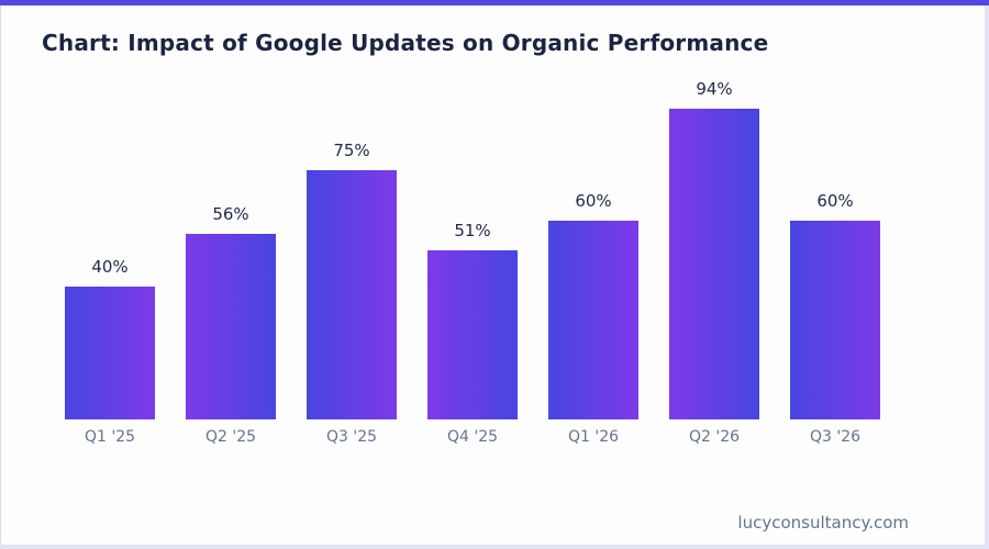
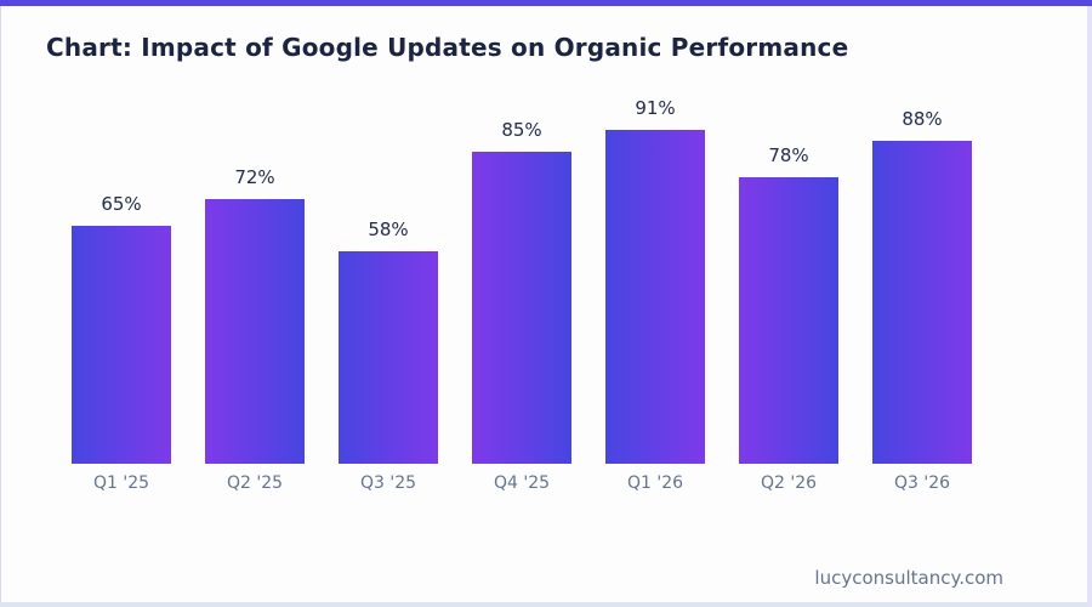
Q1 '25: 40% -> 65%
Q2 '25: 56% -> 72%
Q3 '25: 75% -> 58%
Q4 '25: 51% -> 85%
Q1 '26: 60% -> 91%
Q2 '26: 94% -> 78%
Q3 '26: 60% -> 88%
